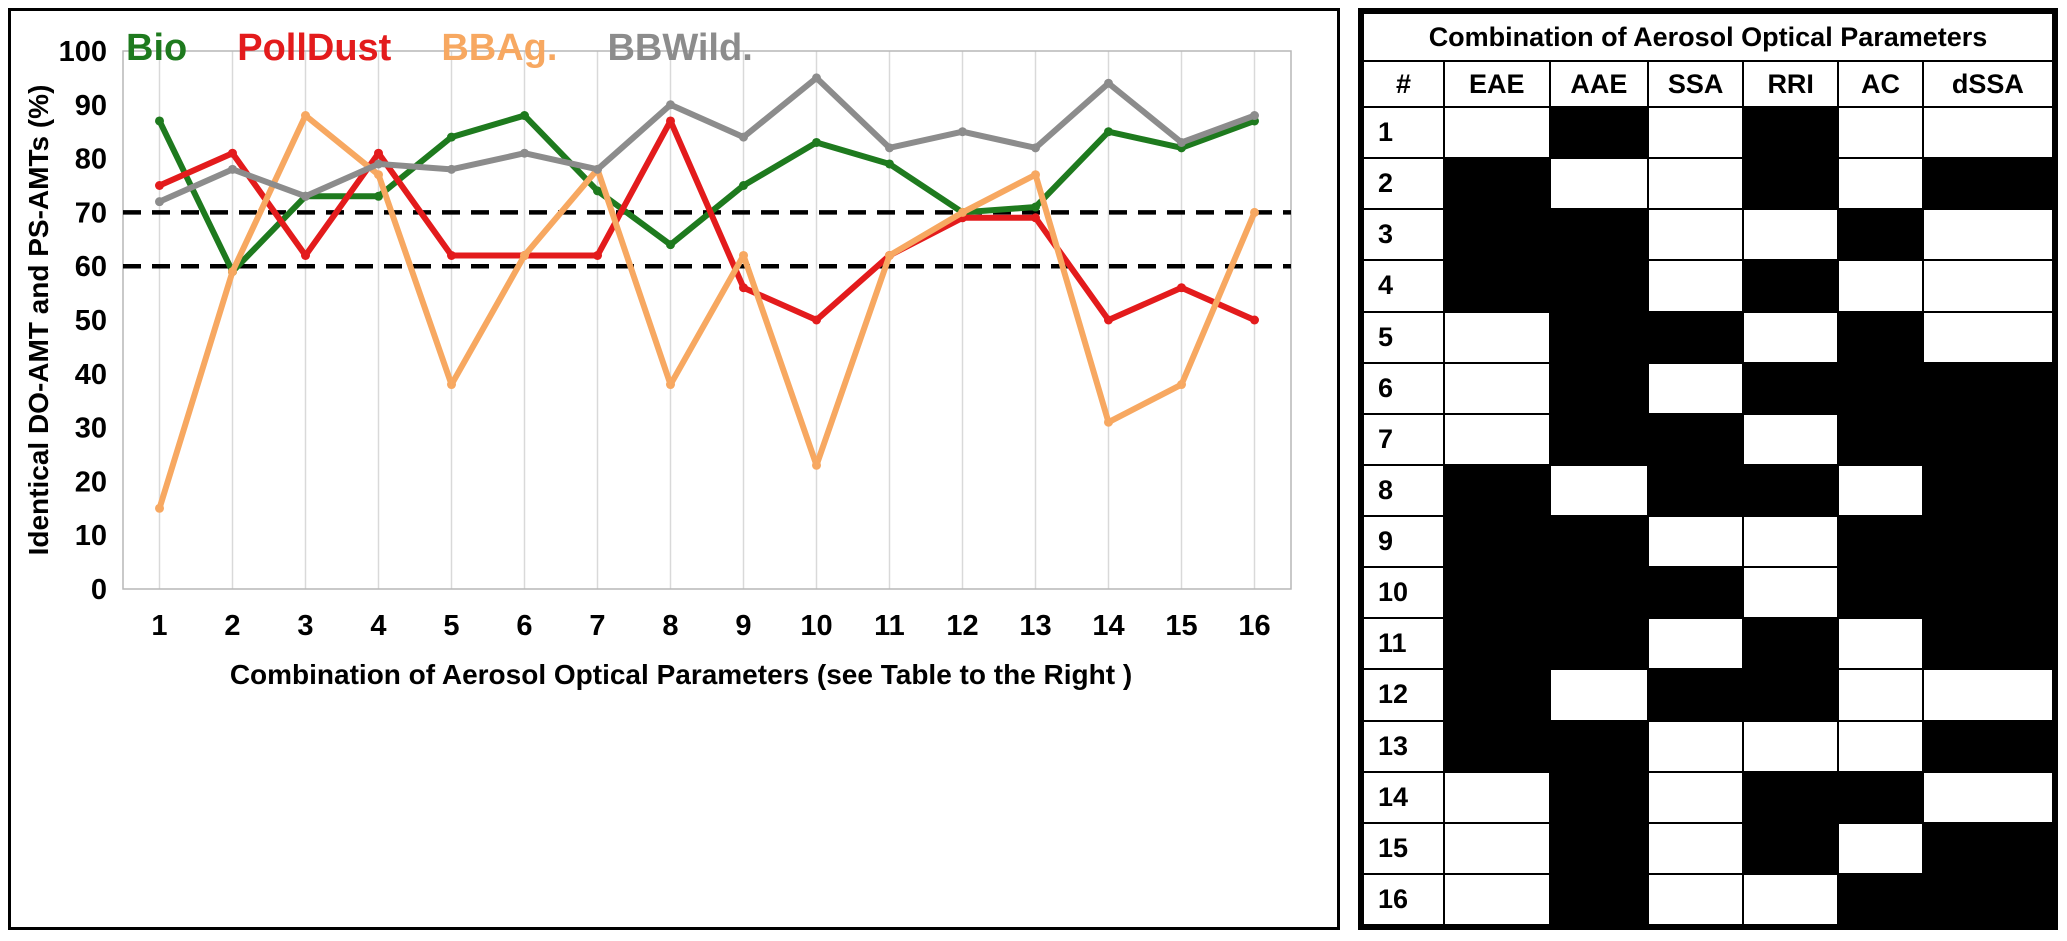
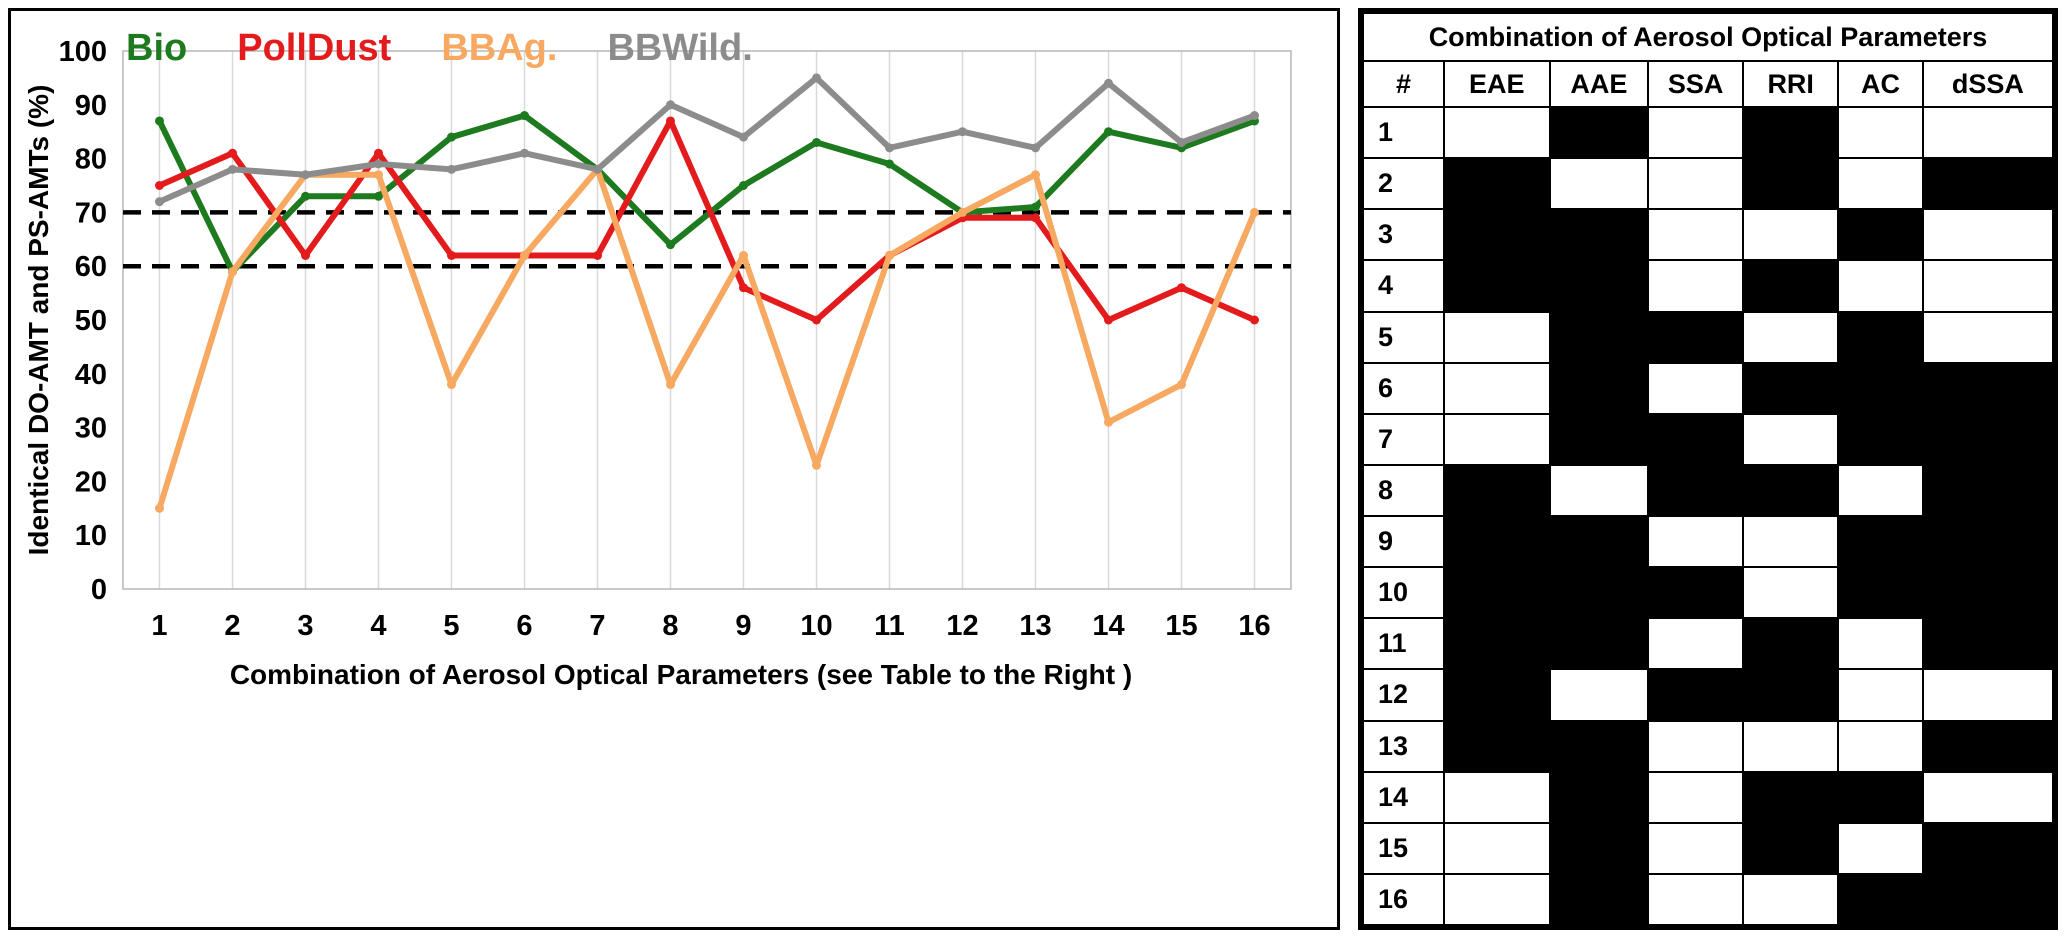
BBAg./3: 88 -> 77
BBWild./3: 73 -> 77
Bio/7: 74 -> 78
